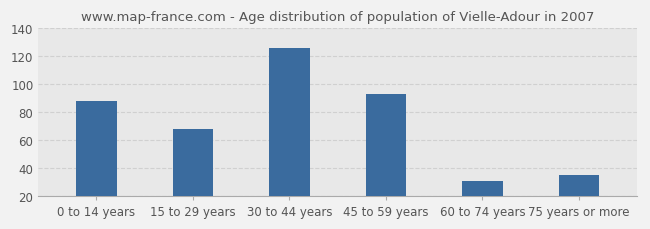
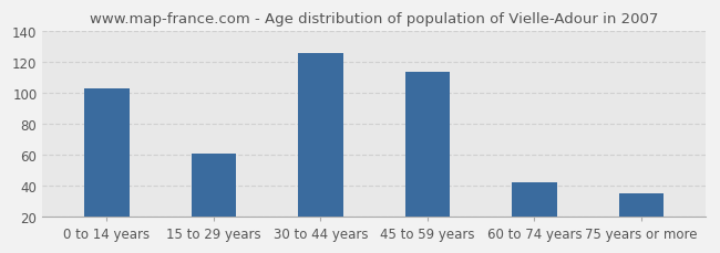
0 to 14 years: 88 -> 103
15 to 29 years: 68 -> 61
45 to 59 years: 93 -> 114
60 to 74 years: 31 -> 42
